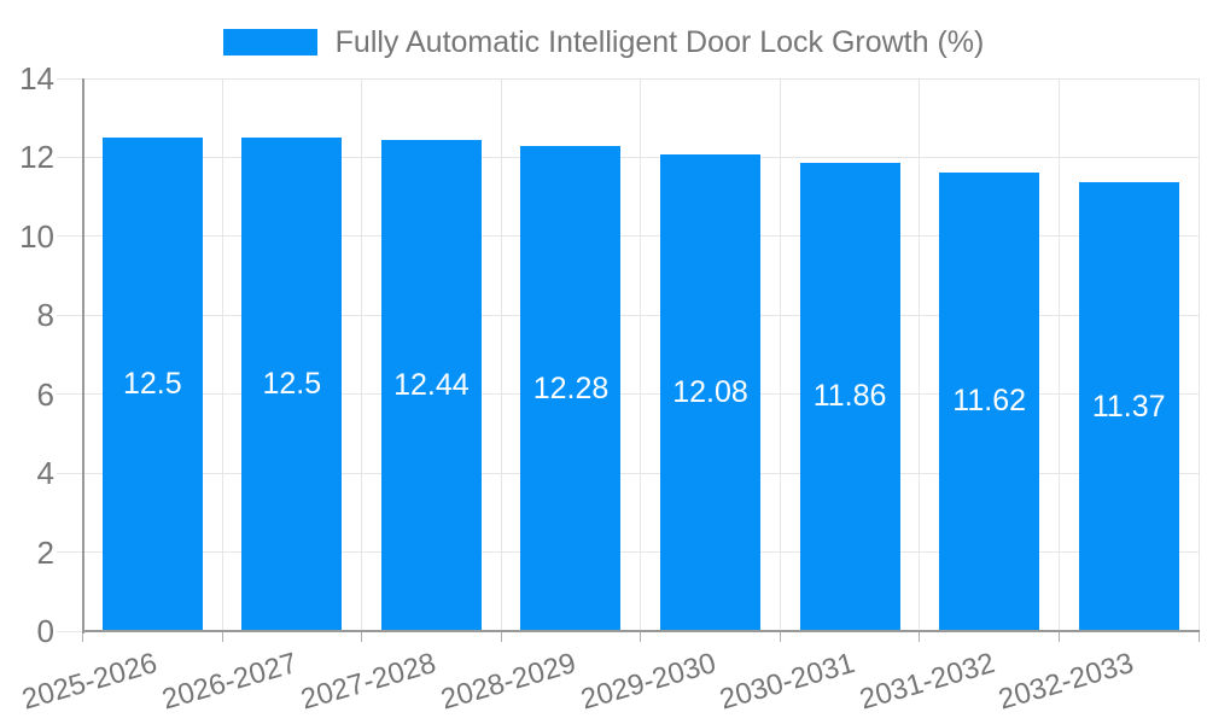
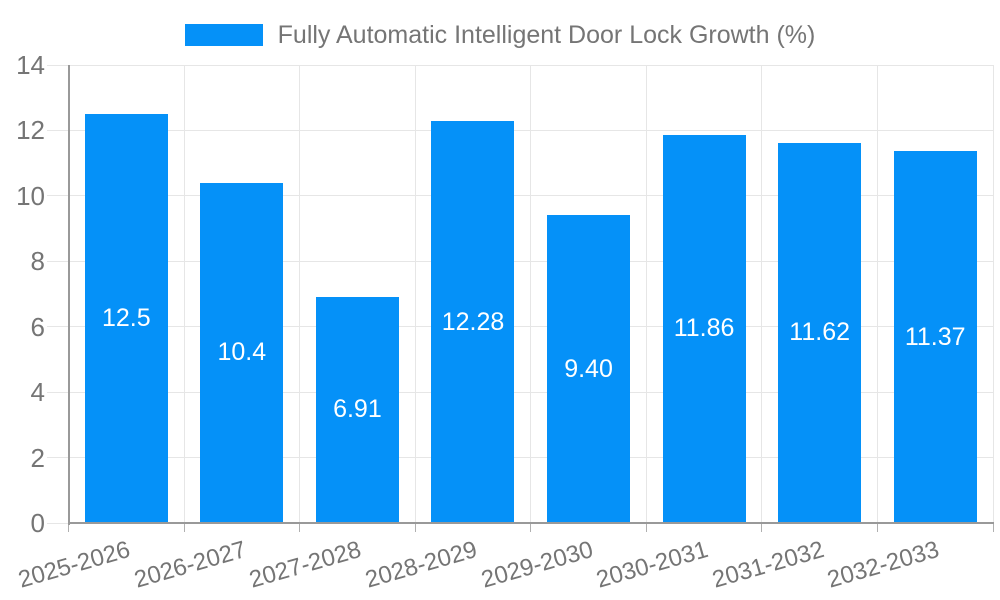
2026-2027: 12.5 -> 10.4
2027-2028: 12.44 -> 6.91
2029-2030: 12.08 -> 9.40
